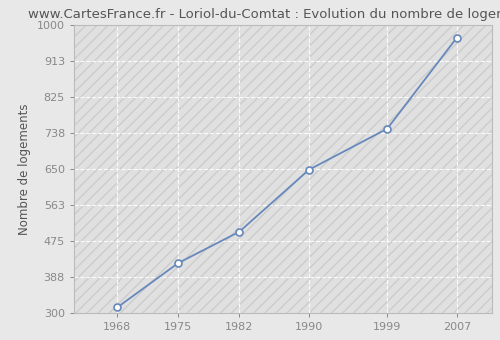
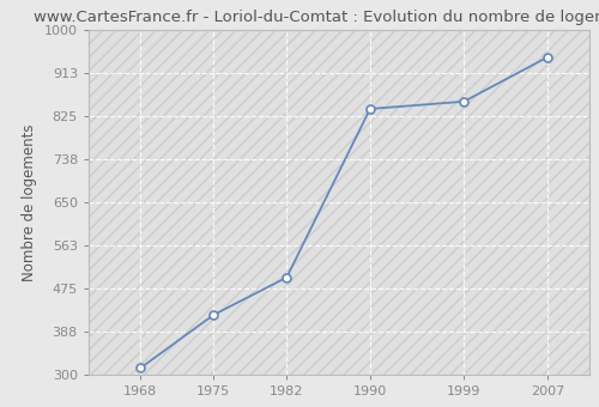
1990: 648 -> 840
1999: 748 -> 855
2007: 970 -> 945
